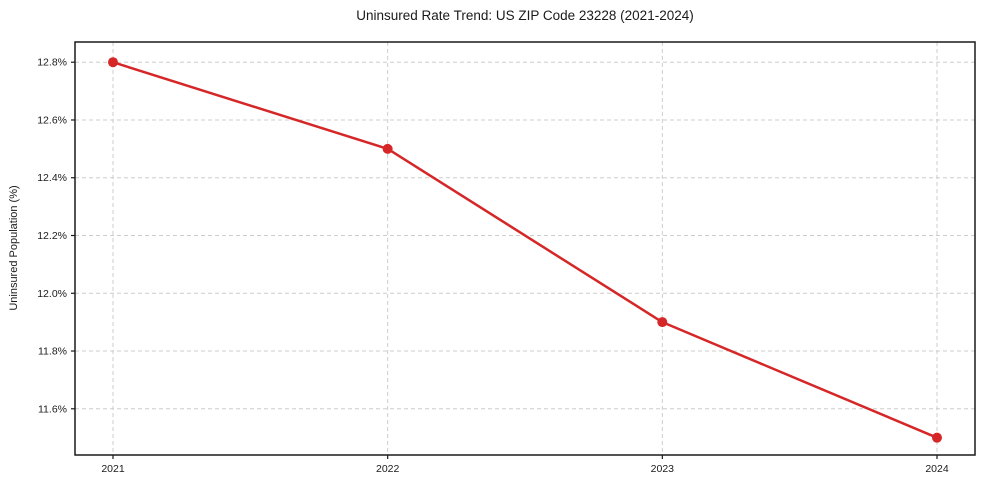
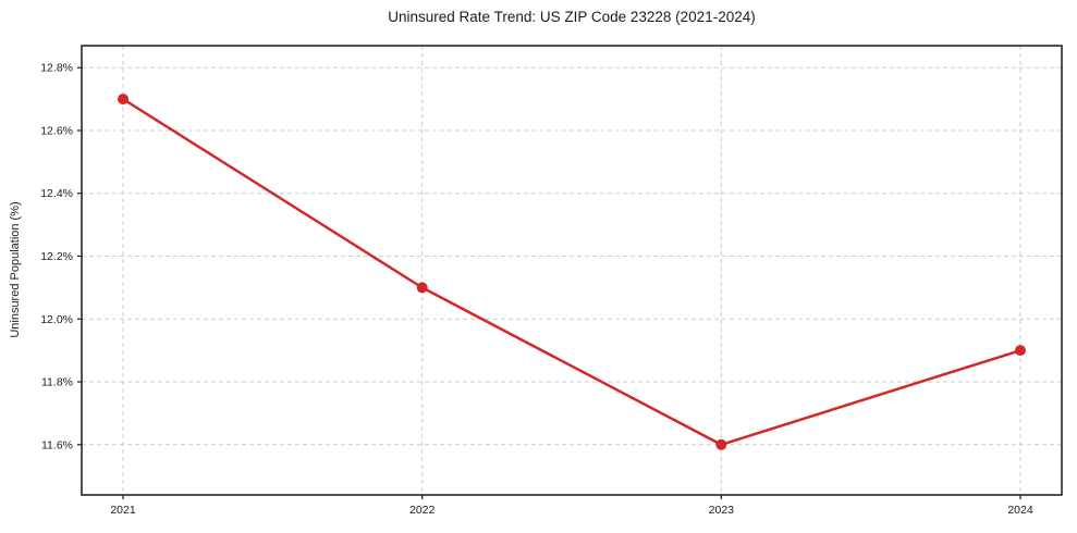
2021: 12.8% -> 12.7%
2022: 12.5% -> 12.1%
2023: 11.9% -> 11.6%
2024: 11.5% -> 11.9%
